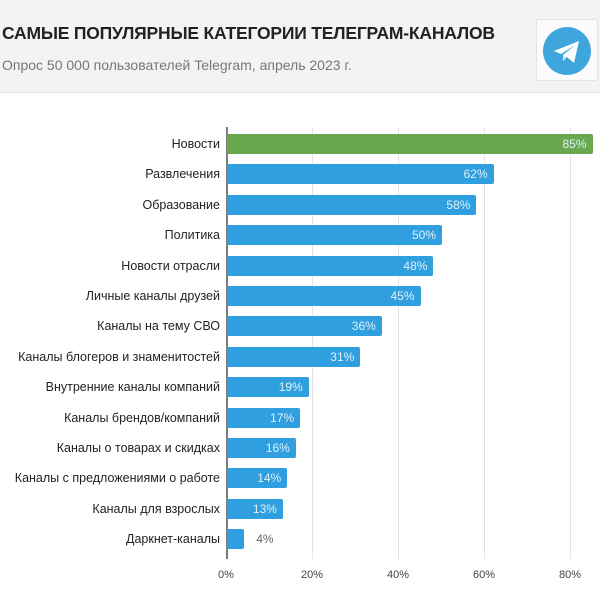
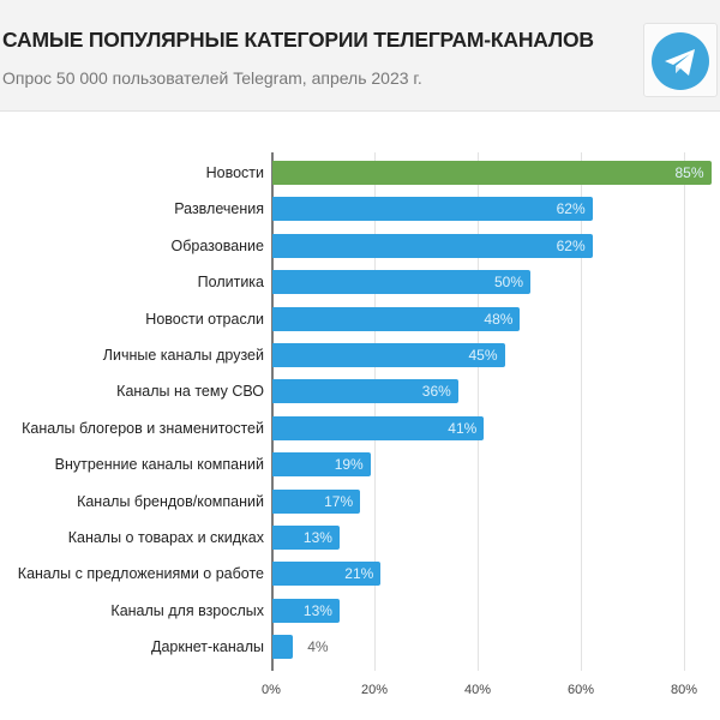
Образование: 58% -> 62%
Каналы блогеров и знаменитостей: 31% -> 41%
Каналы о товарах и скидках: 16% -> 13%
Каналы с предложениями о работе: 14% -> 21%
